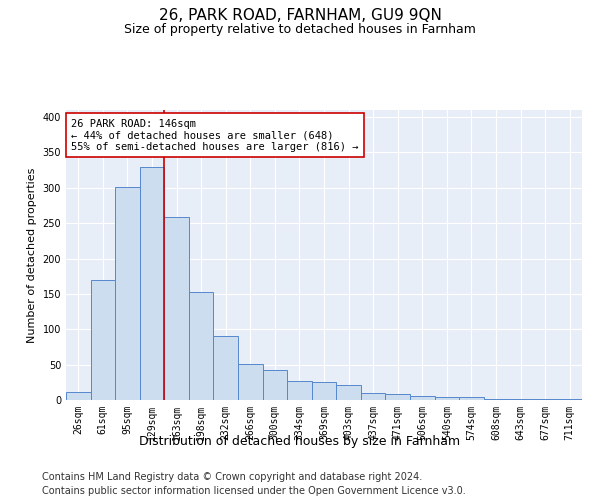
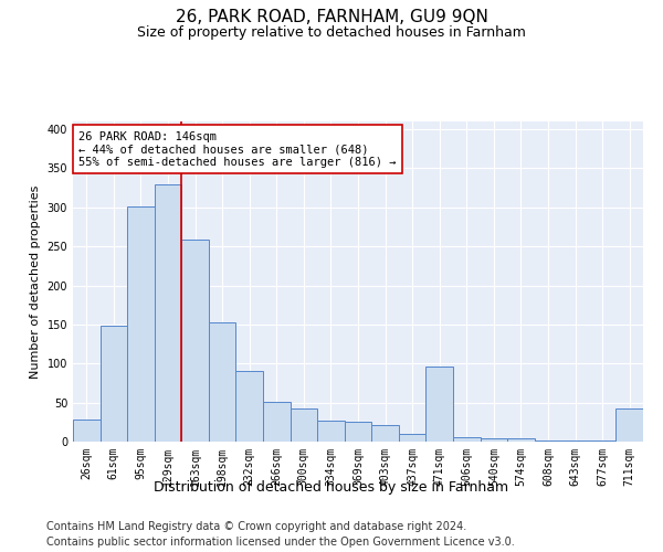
26sqm: 11 -> 28
61sqm: 170 -> 148
471sqm: 9 -> 96
711sqm: 2 -> 42
